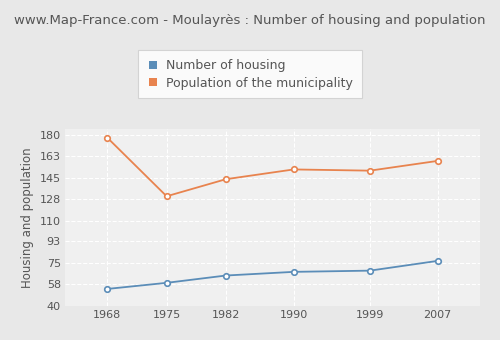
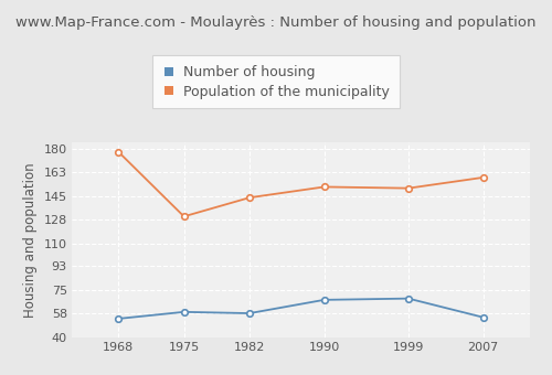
Number of housing/1982: 65 -> 58
Number of housing/2007: 77 -> 55
